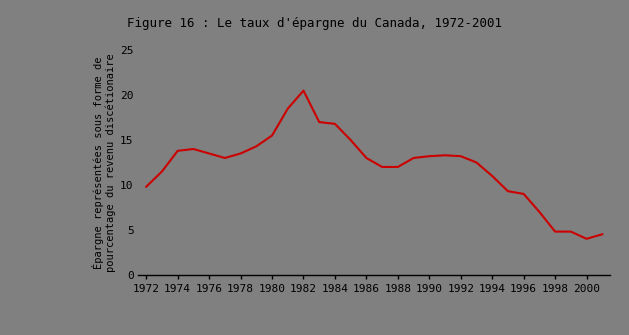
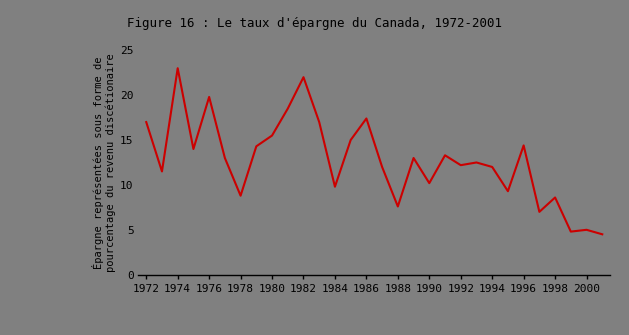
1972: 9.8 -> 17.0
1974: 13.8 -> 23.0
1976: 13.5 -> 19.8
1978: 13.5 -> 8.8
1982: 20.5 -> 22.0
1984: 16.8 -> 9.8
1986: 13.0 -> 17.4
1988: 12.0 -> 7.6
1990: 13.2 -> 10.2
1992: 13.2 -> 12.2
1994: 11.0 -> 12.0
1996: 9.0 -> 14.4
1998: 4.8 -> 8.6
2000: 4.0 -> 5.0
